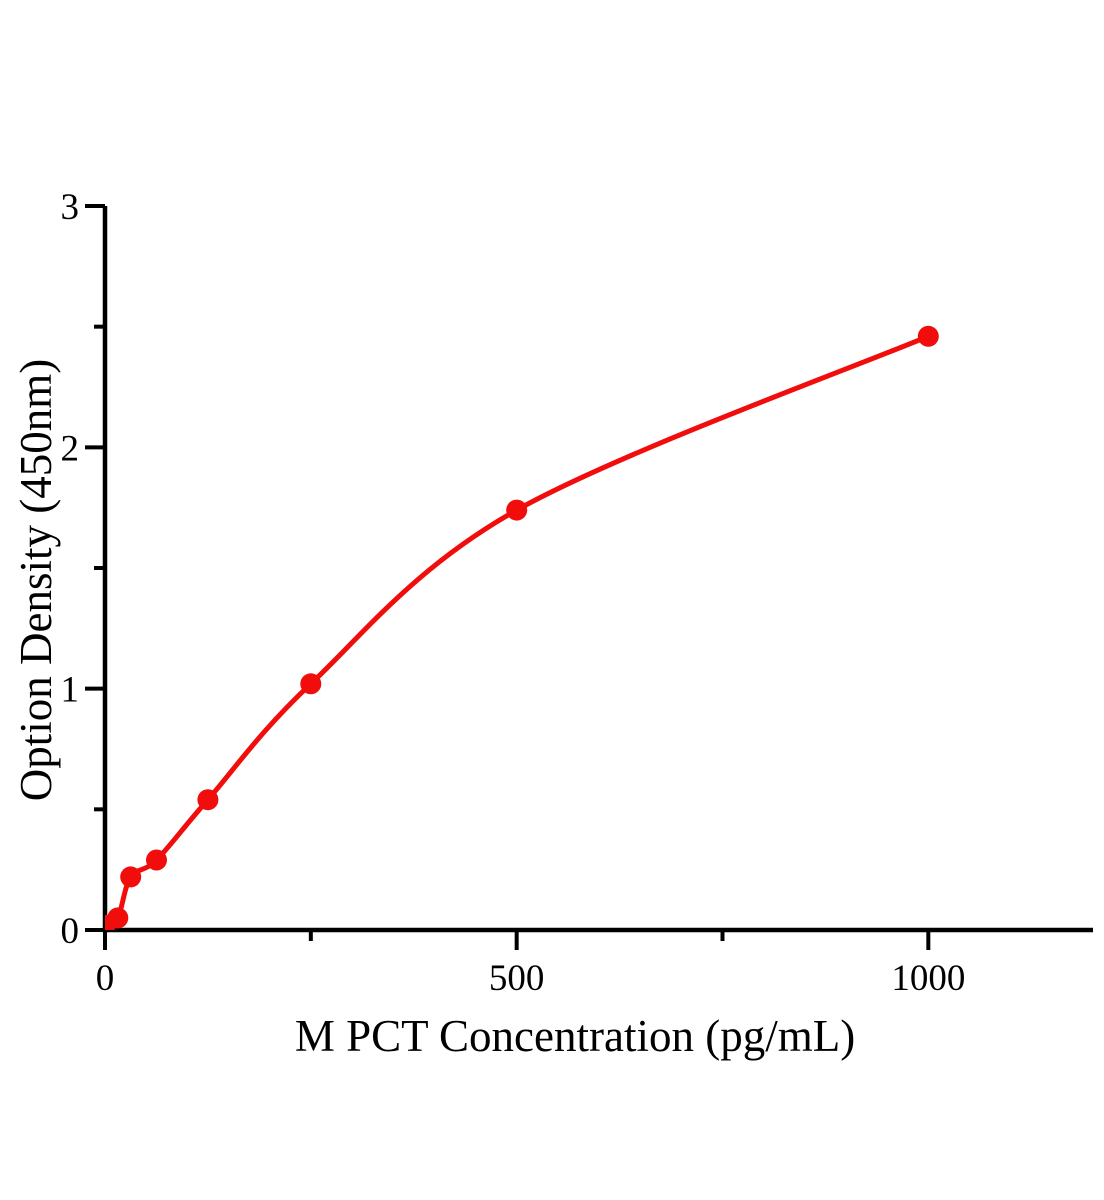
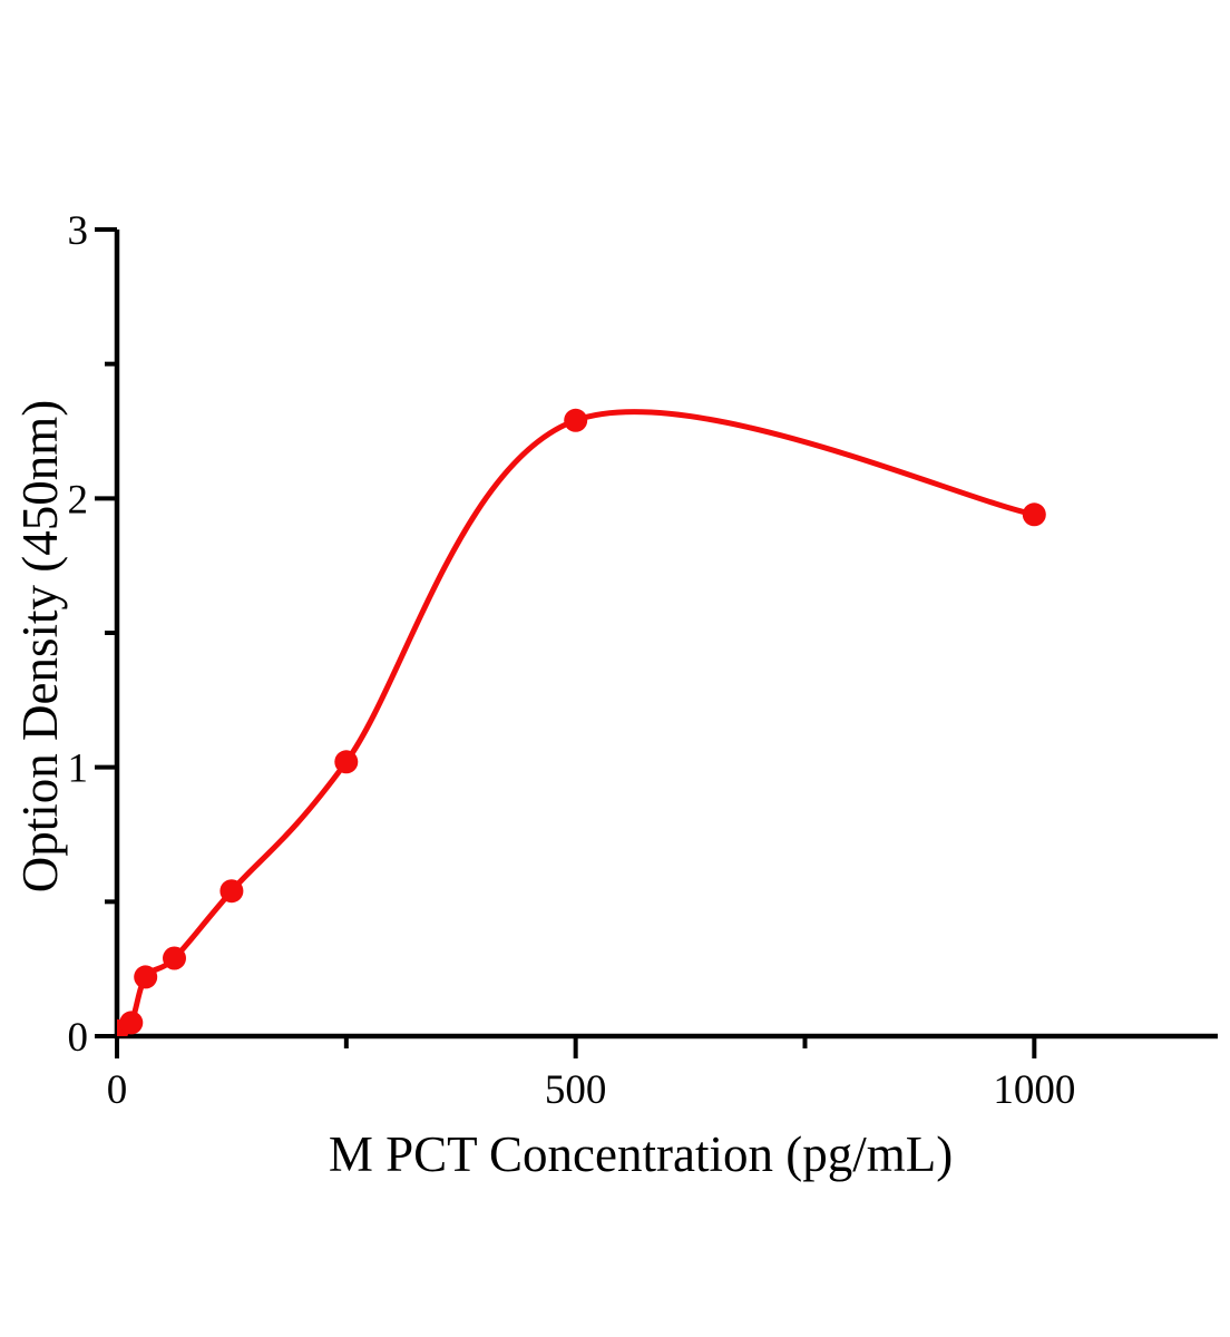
500: 1.74 -> 2.29
1000: 2.46 -> 1.94
